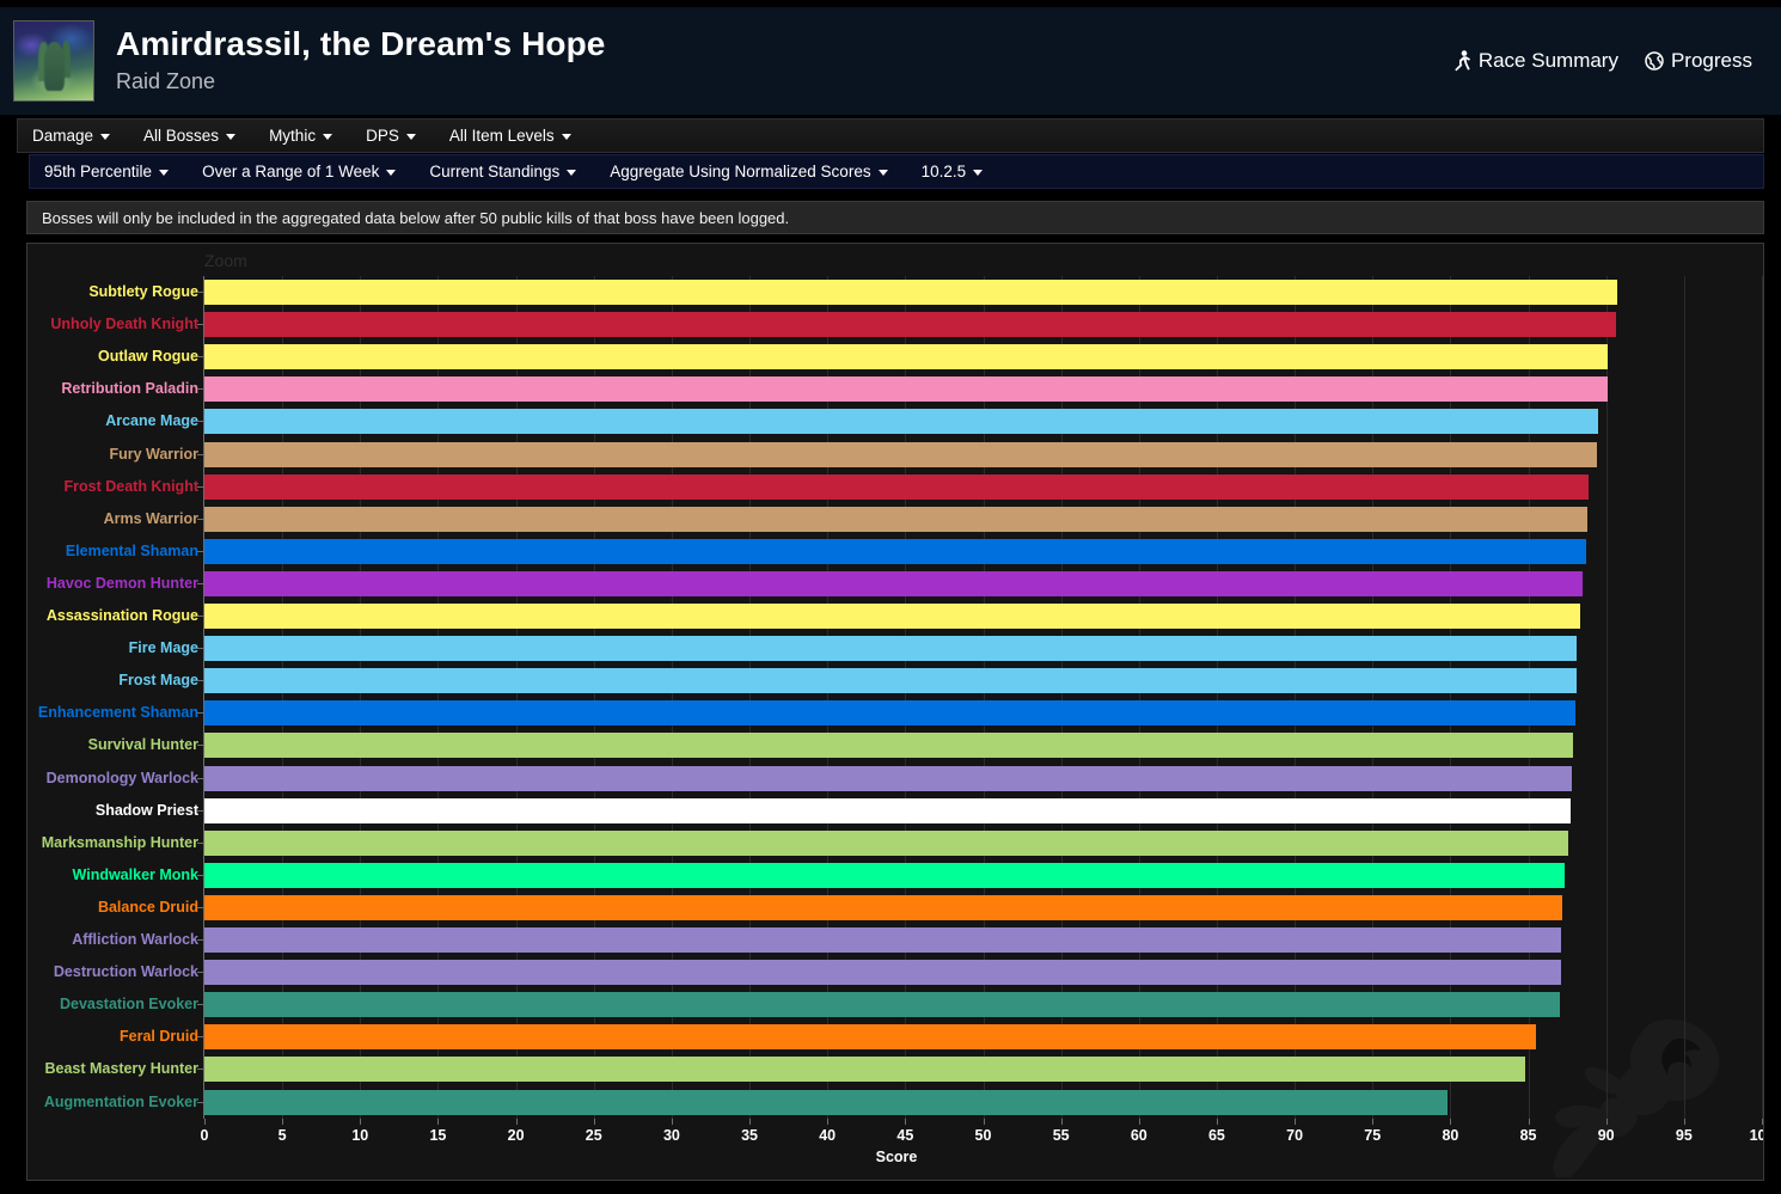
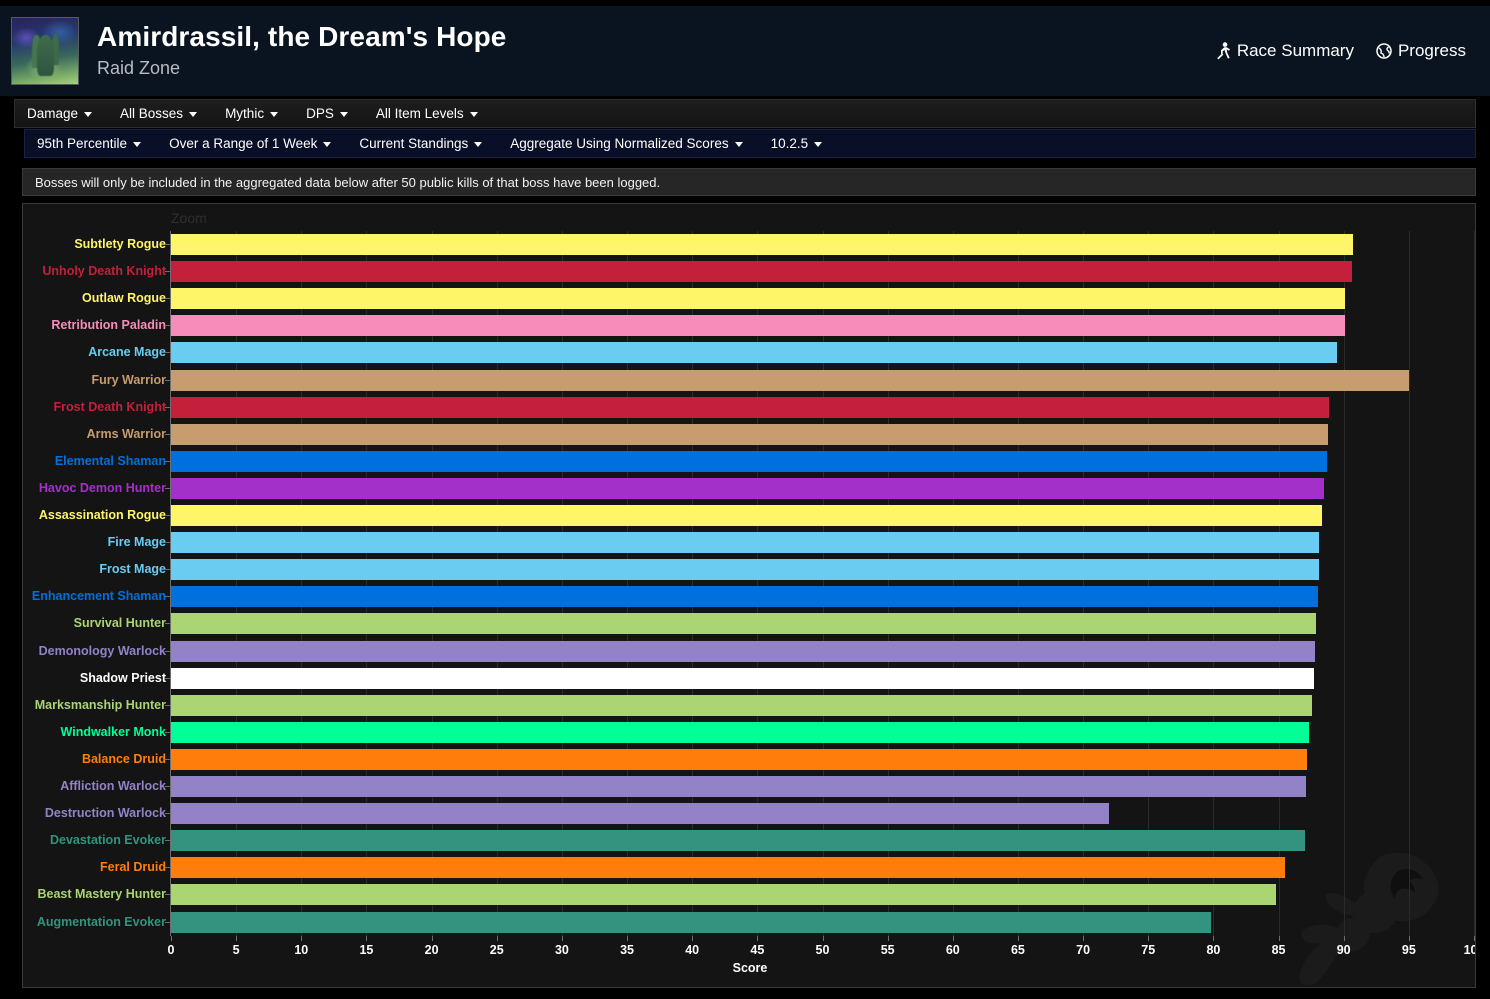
Fury Warrior: 89.4 -> 95.0
Destruction Warlock: 87.1 -> 72.0
